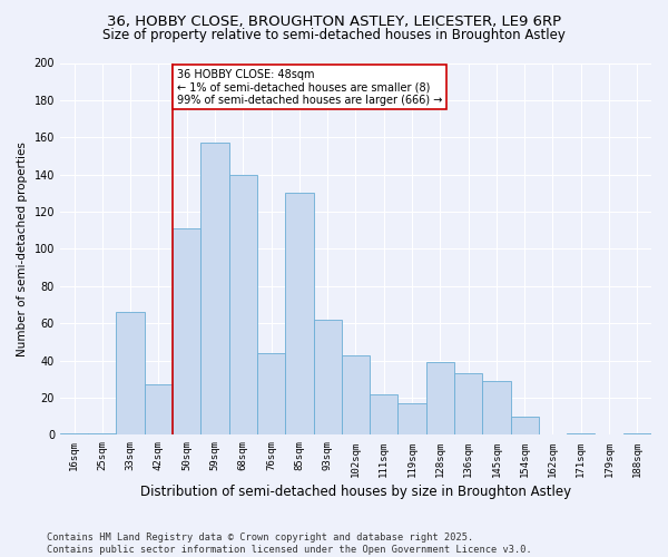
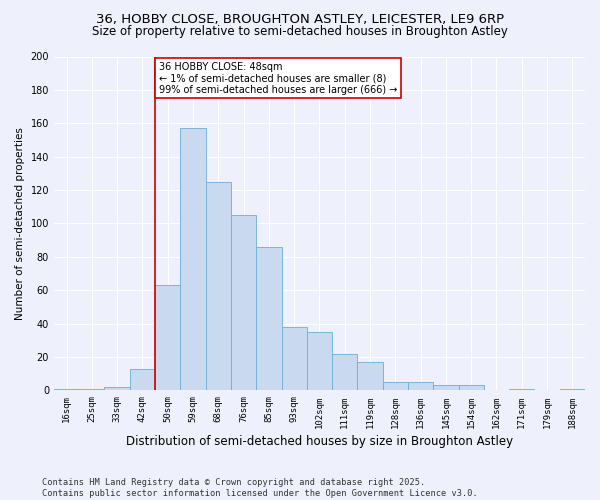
33sqm: 66 -> 2
42sqm: 27 -> 13
50sqm: 111 -> 63
68sqm: 140 -> 125
76sqm: 44 -> 105
85sqm: 130 -> 86
93sqm: 62 -> 38
102sqm: 43 -> 35
128sqm: 39 -> 5
136sqm: 33 -> 5
145sqm: 29 -> 3
154sqm: 10 -> 3
